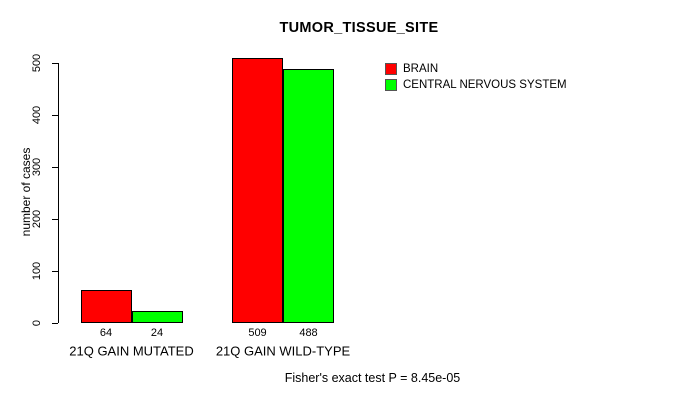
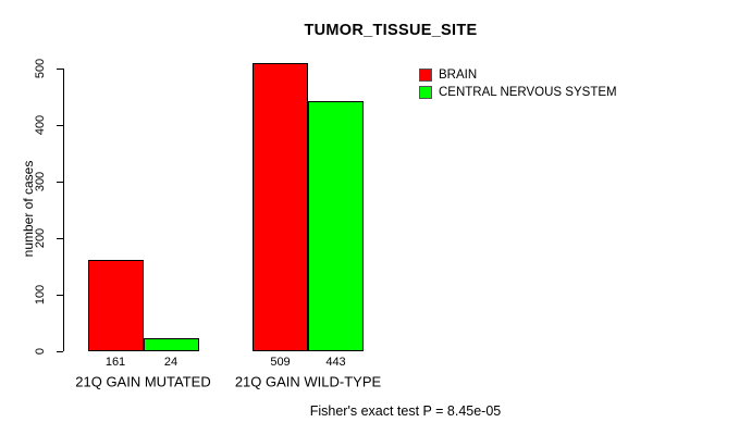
BRAIN/21Q GAIN MUTATED: 64 -> 161
CENTRAL NERVOUS SYSTEM/21Q GAIN WILD-TYPE: 488 -> 443
